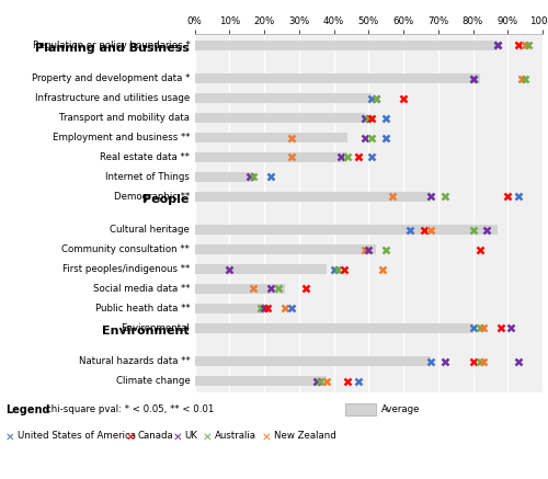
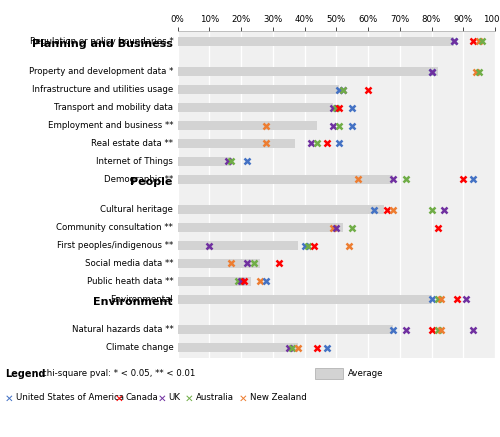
Real estate data **: 44% -> 37%
Cultural heritage: 87% -> 65%
Public heath data **: 20% -> 23%
